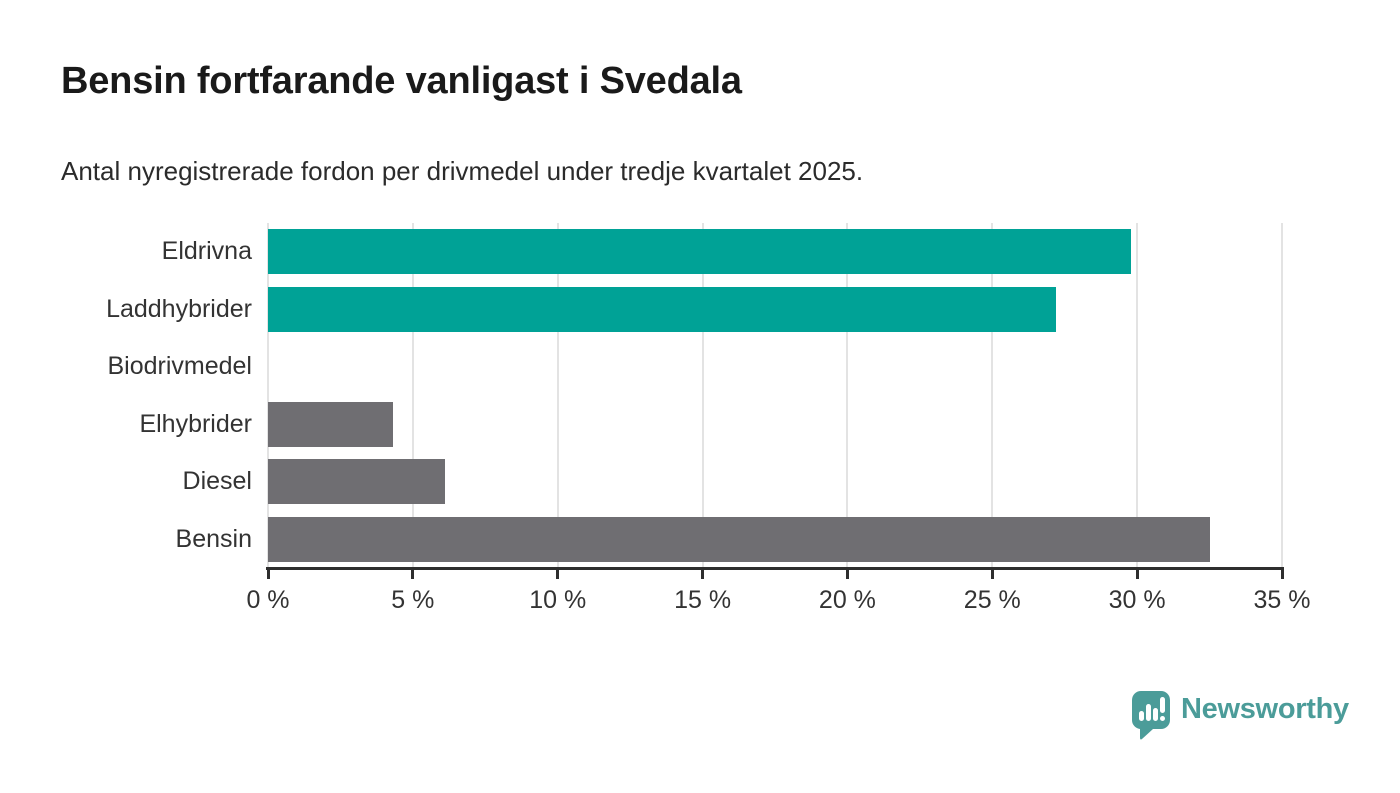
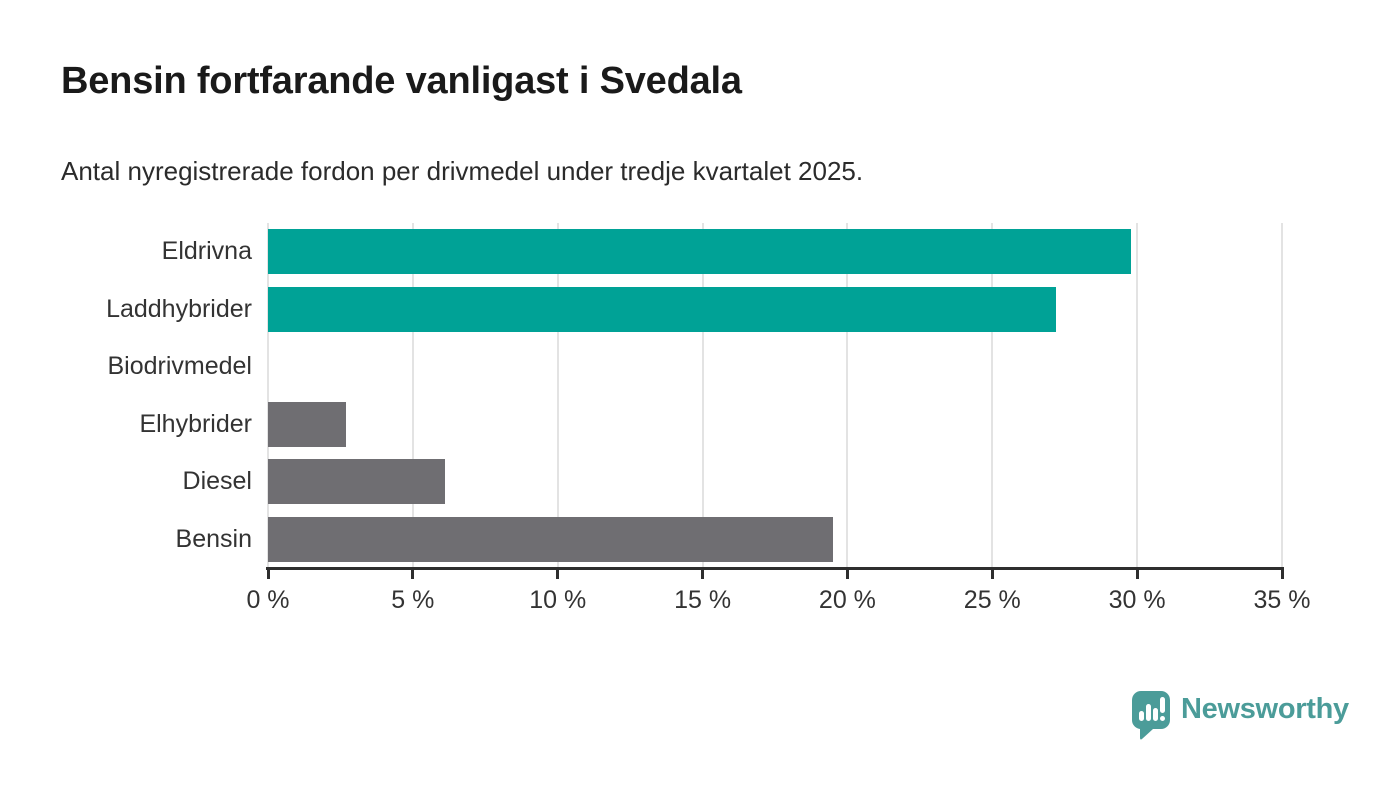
Elhybrider: 4.3% -> 2.7%
Bensin: 32.5% -> 19.5%
